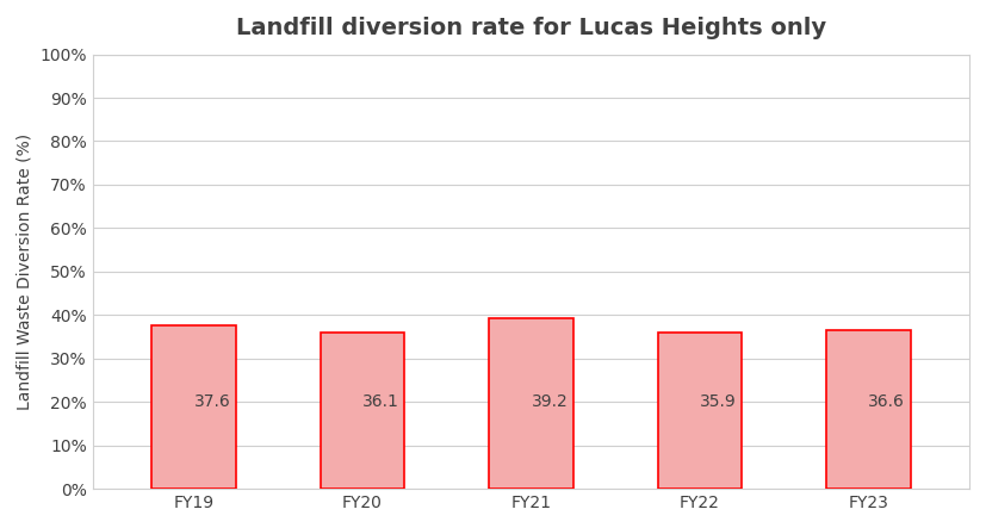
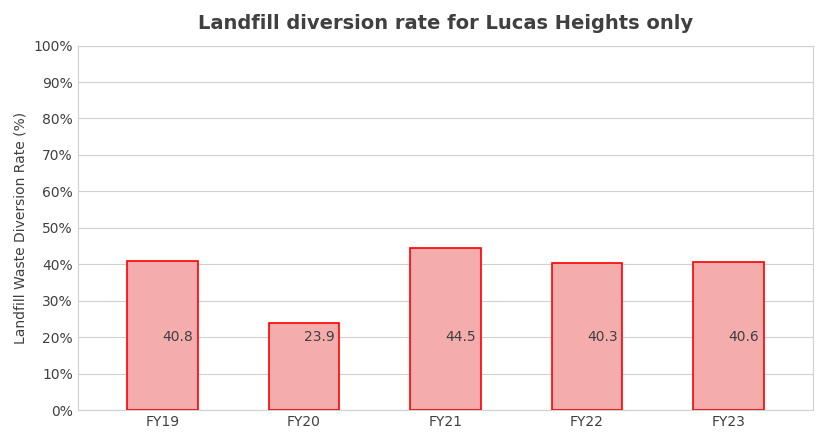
FY19: 37.6 -> 40.8
FY20: 36.1 -> 23.9
FY21: 39.2 -> 44.5
FY22: 35.9 -> 40.3
FY23: 36.6 -> 40.6
